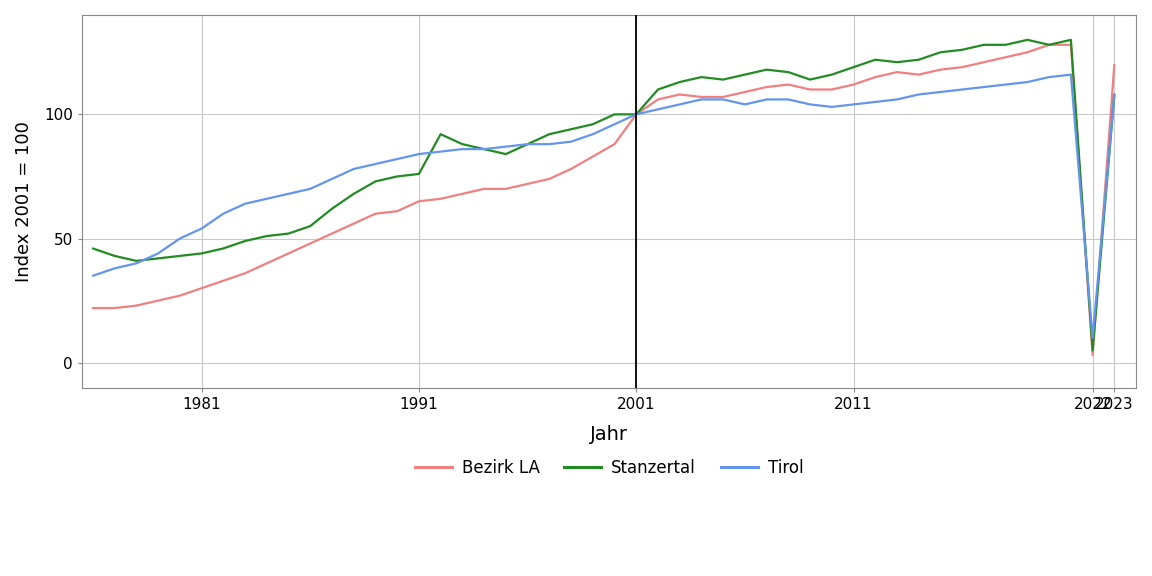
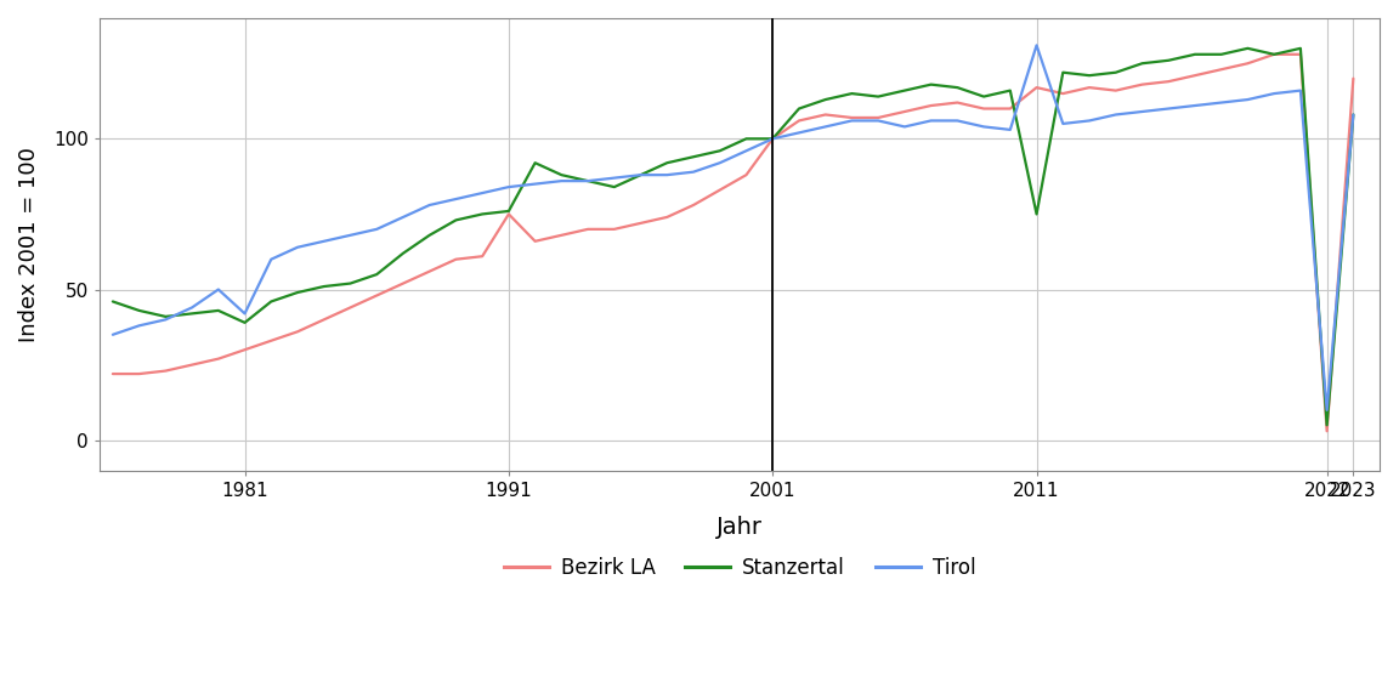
Stanzertal/1981: 44 -> 39
Tirol/1981: 54 -> 42
Bezirk LA/1991: 65 -> 75
Bezirk LA/2011: 112 -> 117
Stanzertal/2011: 119 -> 75
Tirol/2011: 104 -> 131
